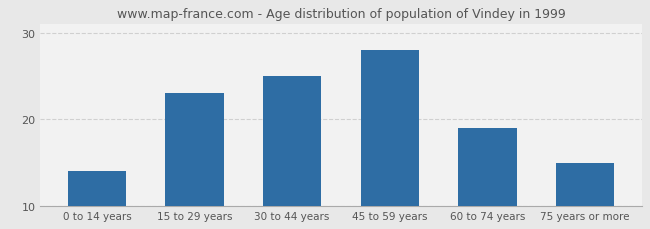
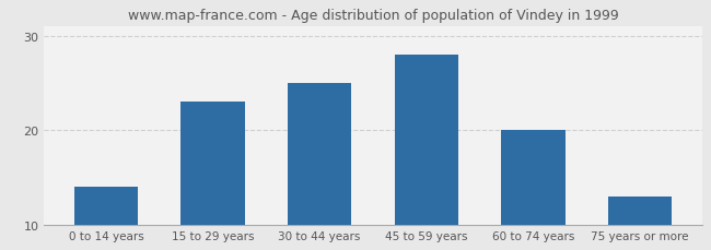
60 to 74 years: 19 -> 20
75 years or more: 15 -> 13
